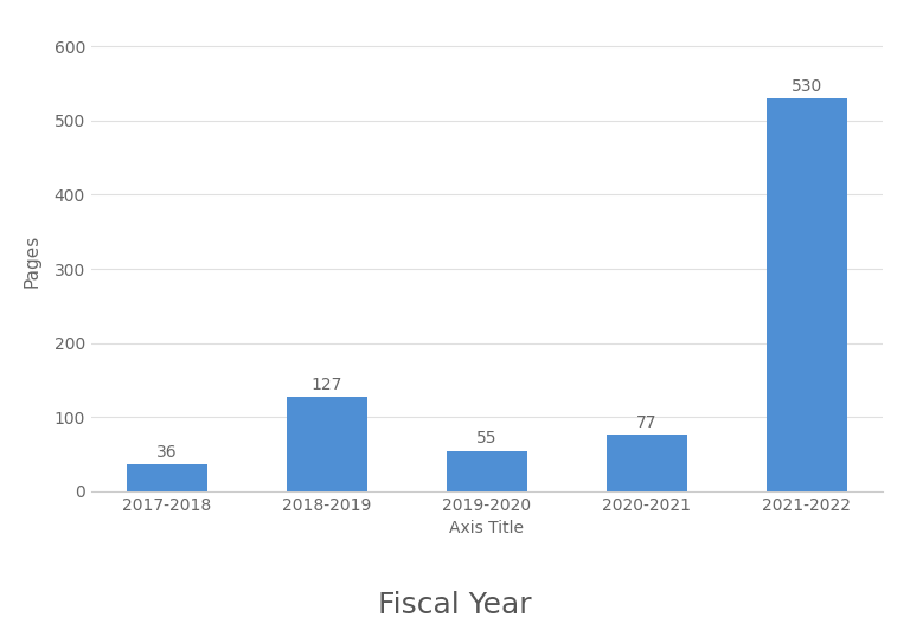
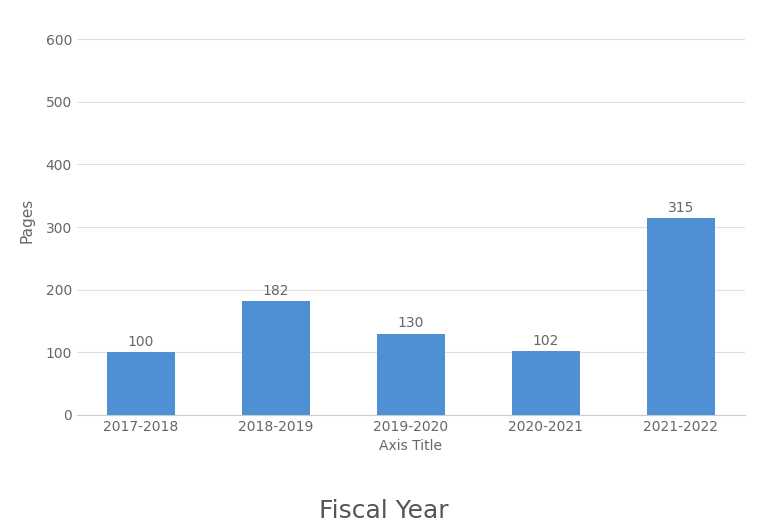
2017-2018: 36 -> 100
2018-2019: 127 -> 182
2019-2020: 55 -> 130
2020-2021: 77 -> 102
2021-2022: 530 -> 315
